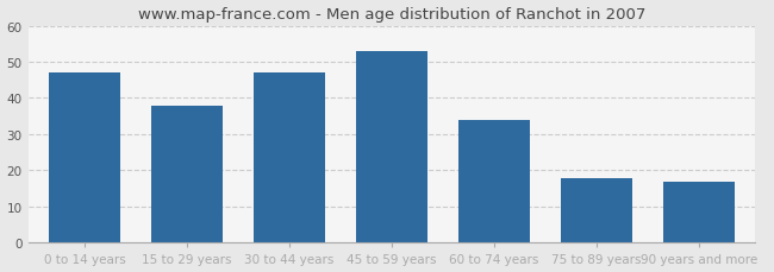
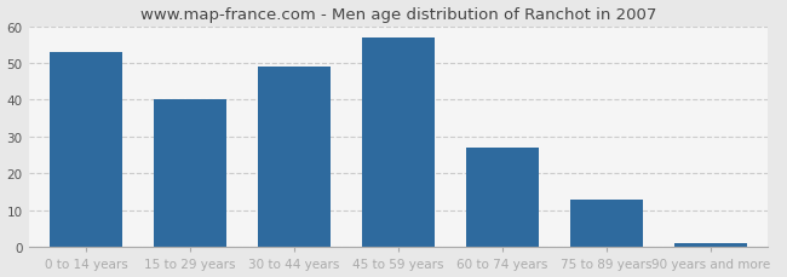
0 to 14 years: 47 -> 53
15 to 29 years: 38 -> 40
30 to 44 years: 47 -> 49
45 to 59 years: 53 -> 57
60 to 74 years: 34 -> 27
75 to 89 years: 18 -> 13
90 years and more: 17 -> 1
